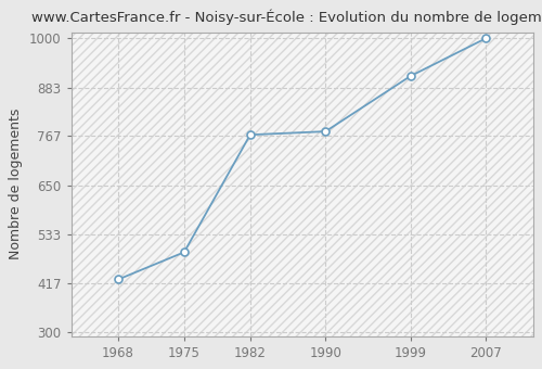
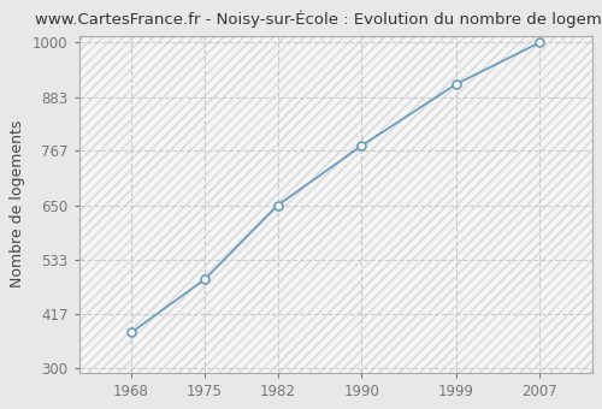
1968: 425 -> 376
1982: 770 -> 650
